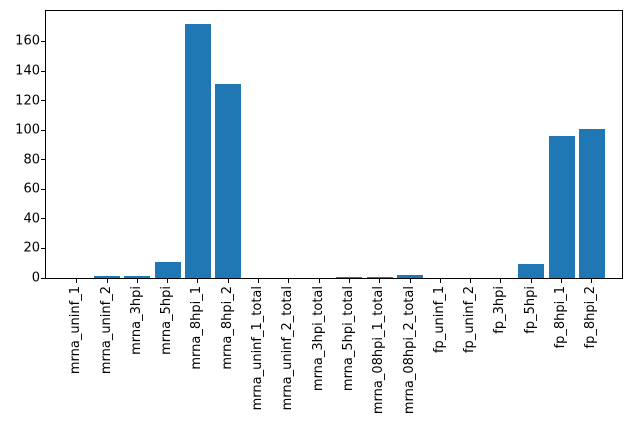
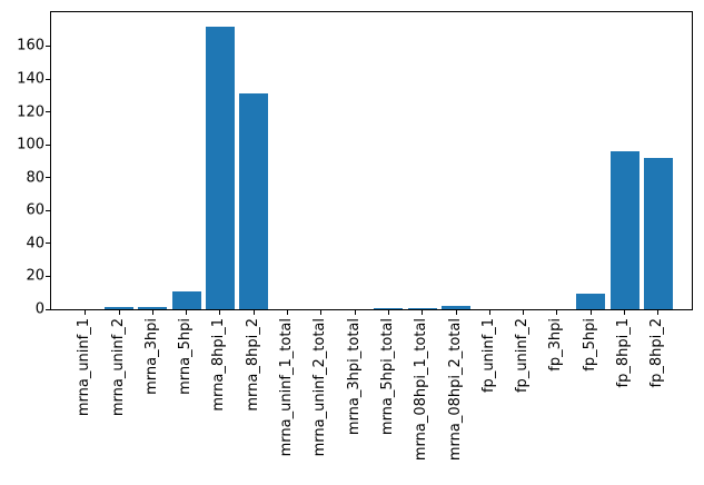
fp_8hpi_2: 101 -> 92
